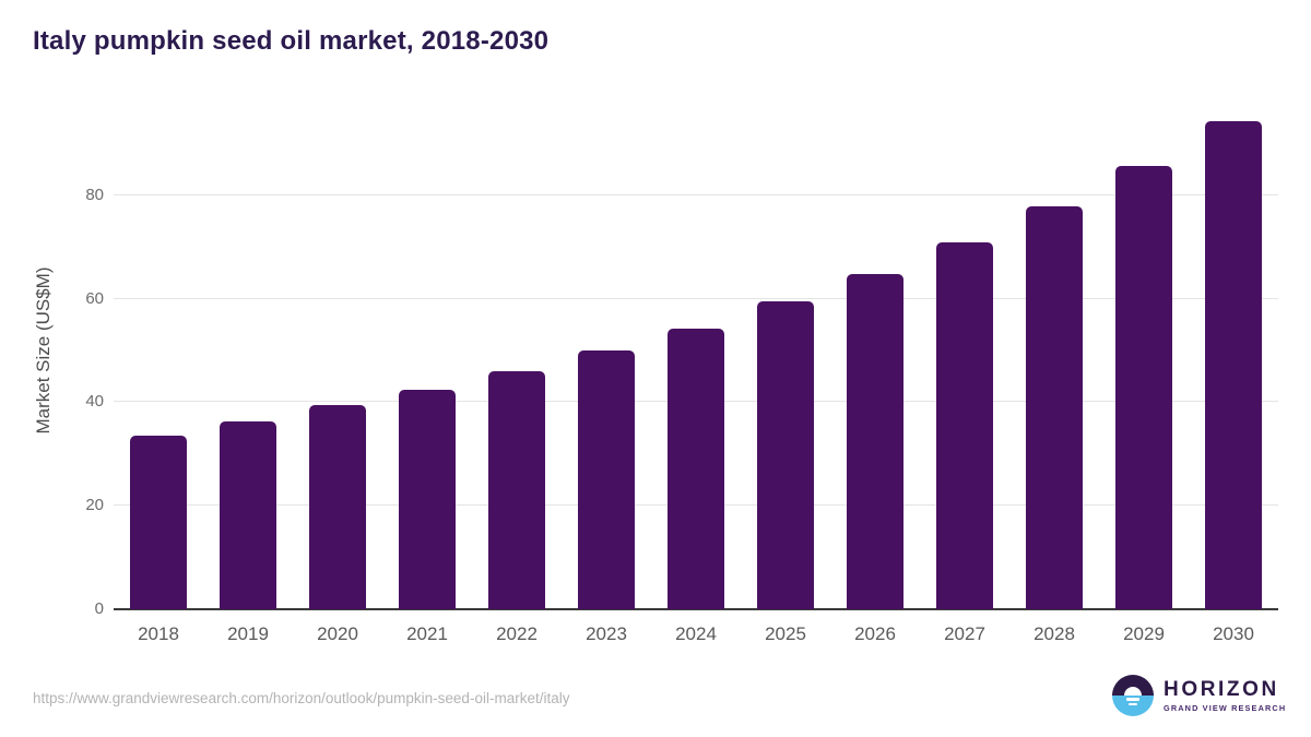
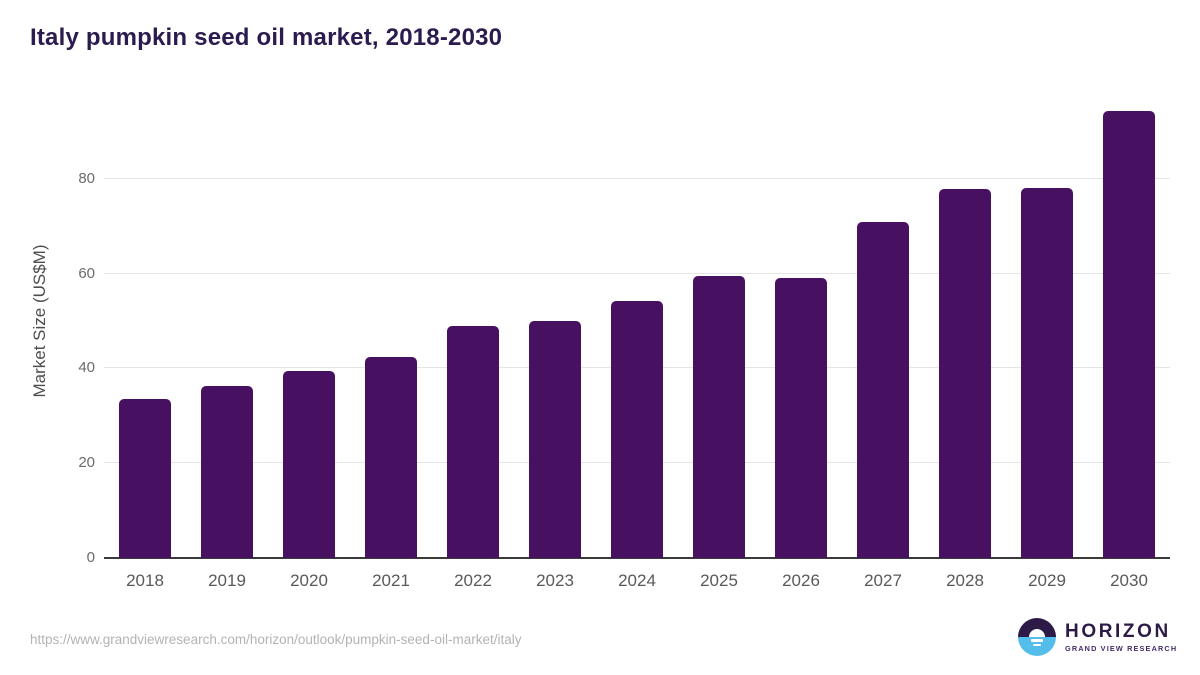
2022: 46 -> 49
2026: 65 -> 59
2029: 86 -> 78
